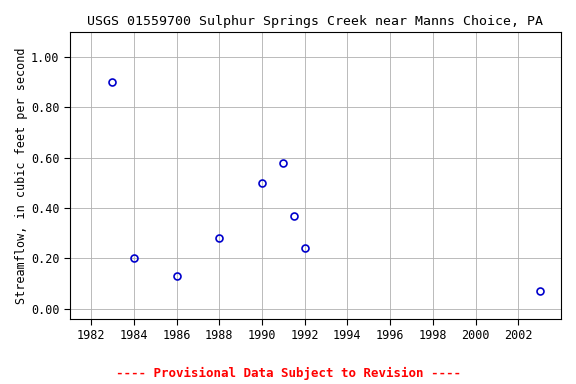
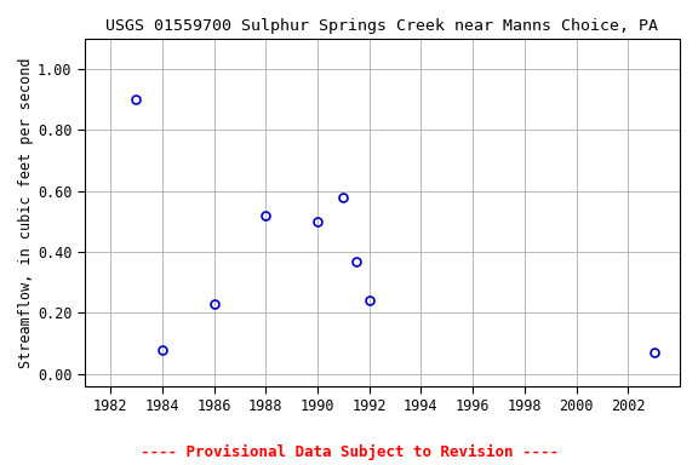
1984: 0.20 -> 0.08
1986: 0.13 -> 0.23
1988: 0.28 -> 0.52
